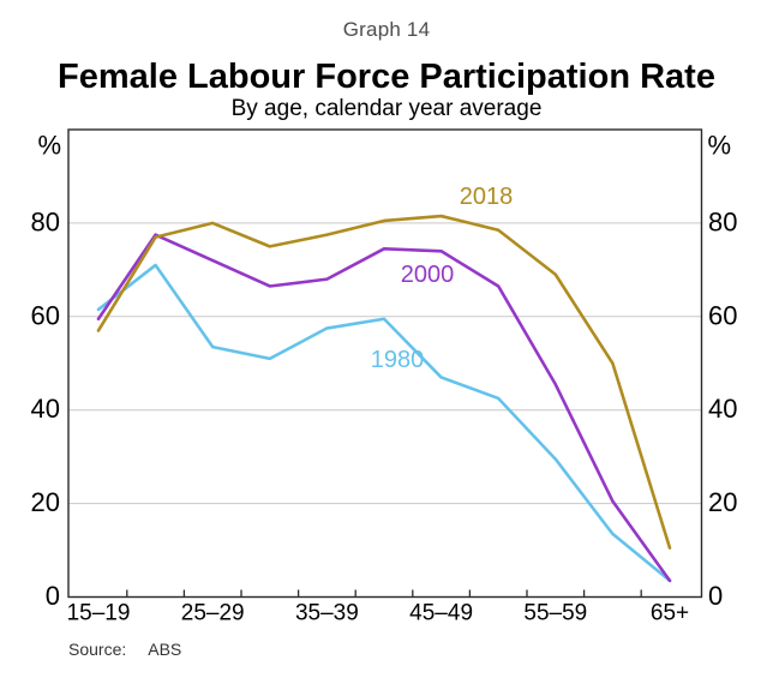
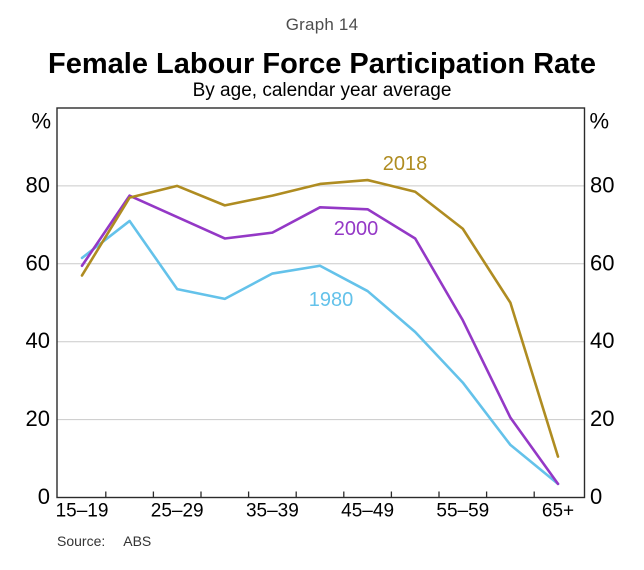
1980/45–49: 47 -> 53
